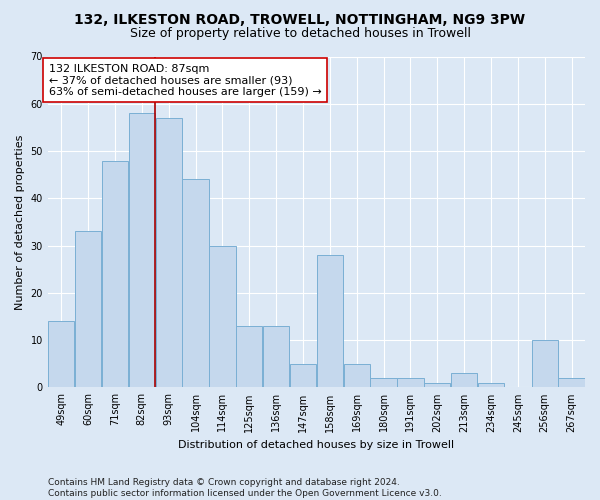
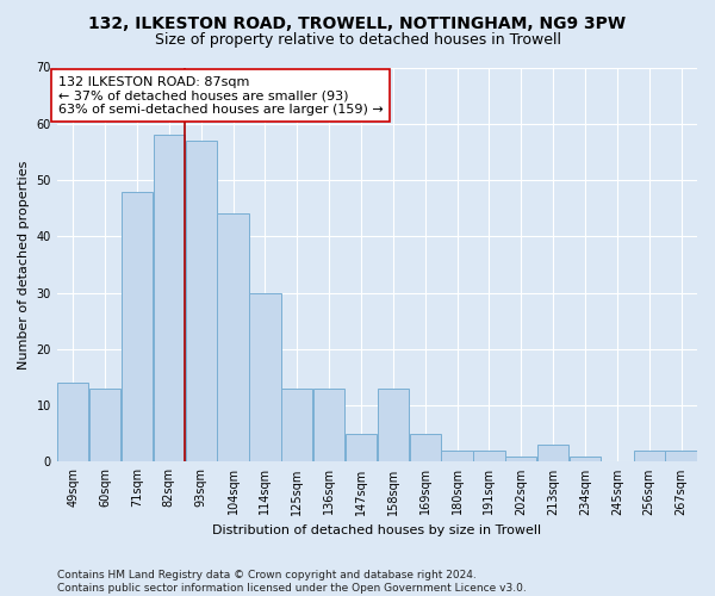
60sqm: 33 -> 13
158sqm: 28 -> 13
256sqm: 10 -> 2
